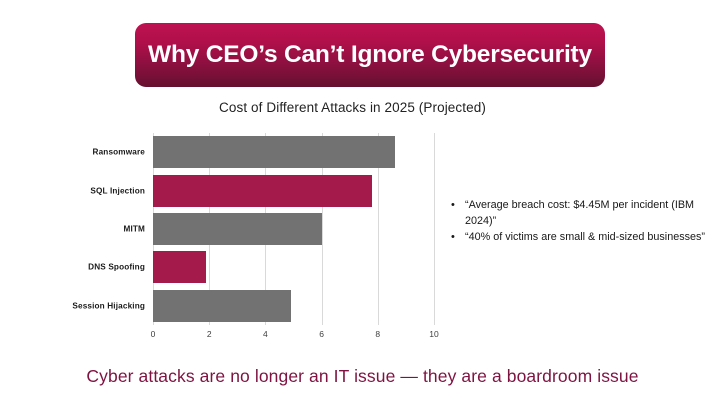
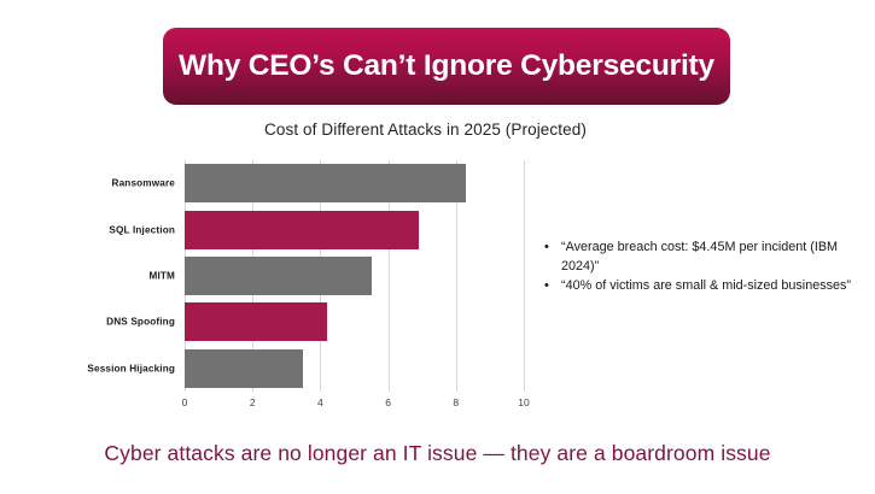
Ransomware: 8.6 -> 8.3
SQL Injection: 7.8 -> 6.9
MITM: 6.0 -> 5.5
DNS Spoofing: 1.9 -> 4.2
Session Hijacking: 4.9 -> 3.5
